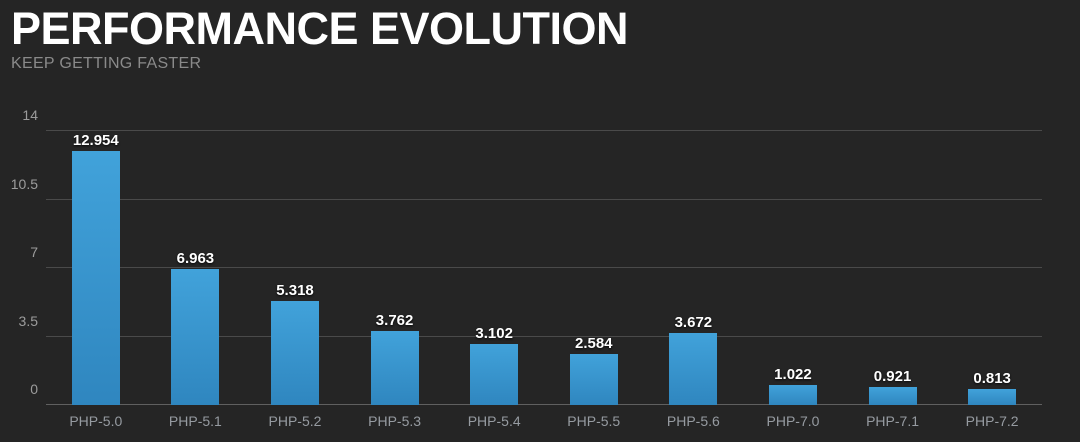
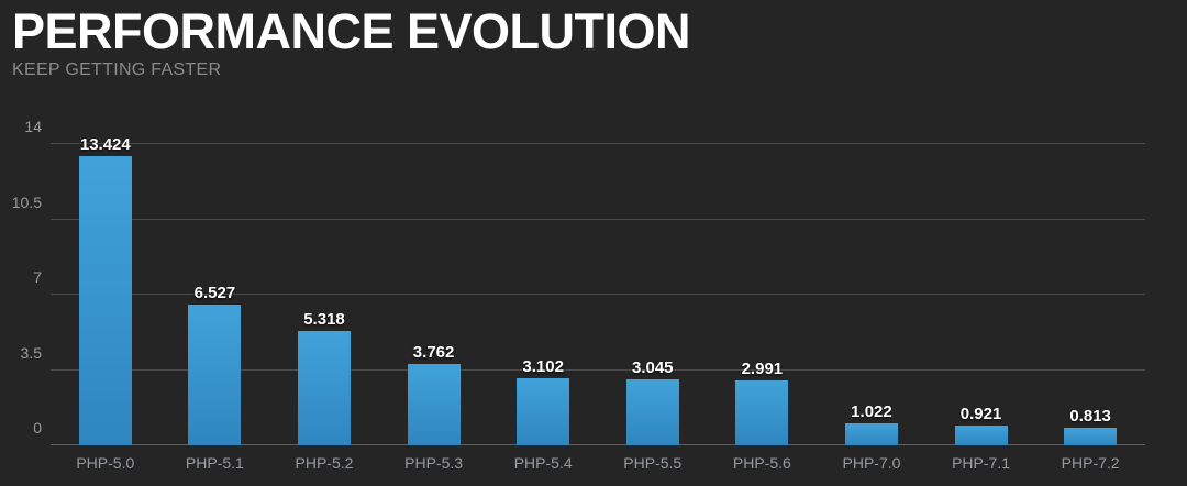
PHP-5.0: 12.954 -> 13.424
PHP-5.1: 6.963 -> 6.527
PHP-5.5: 2.584 -> 3.045
PHP-5.6: 3.672 -> 2.991
